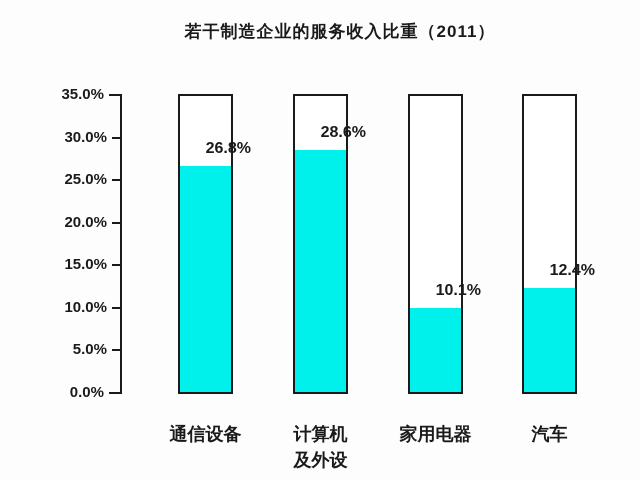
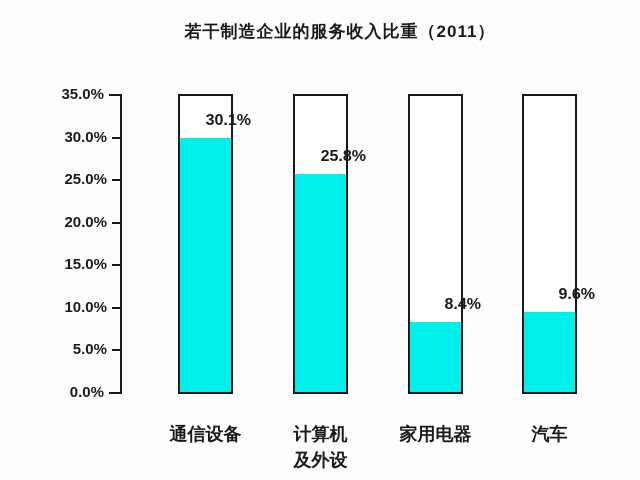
通信设备: 26.8% -> 30.1%
计算机及外设: 28.6% -> 25.8%
家用电器: 10.1% -> 8.4%
汽车: 12.4% -> 9.6%
